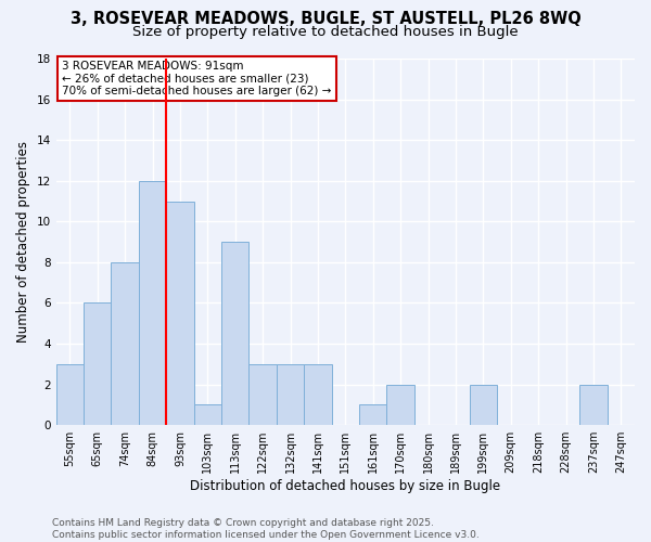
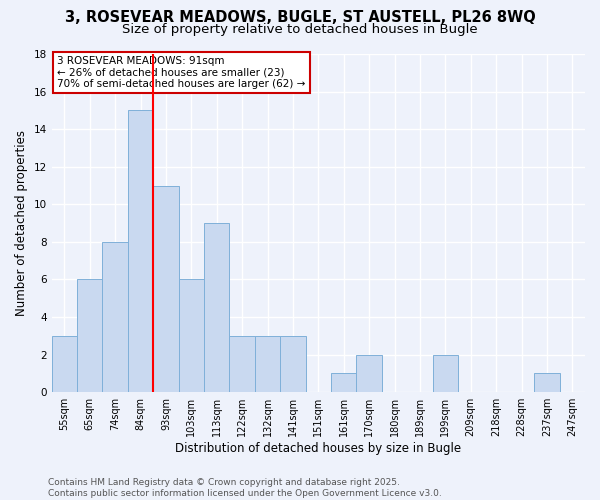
84sqm: 12 -> 15
103sqm: 1 -> 6
237sqm: 2 -> 1
